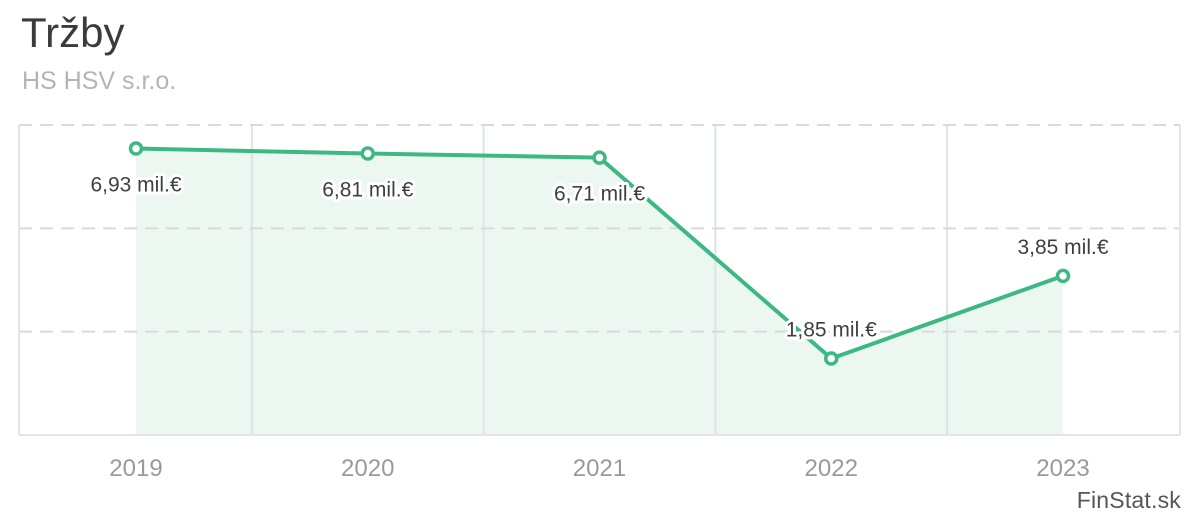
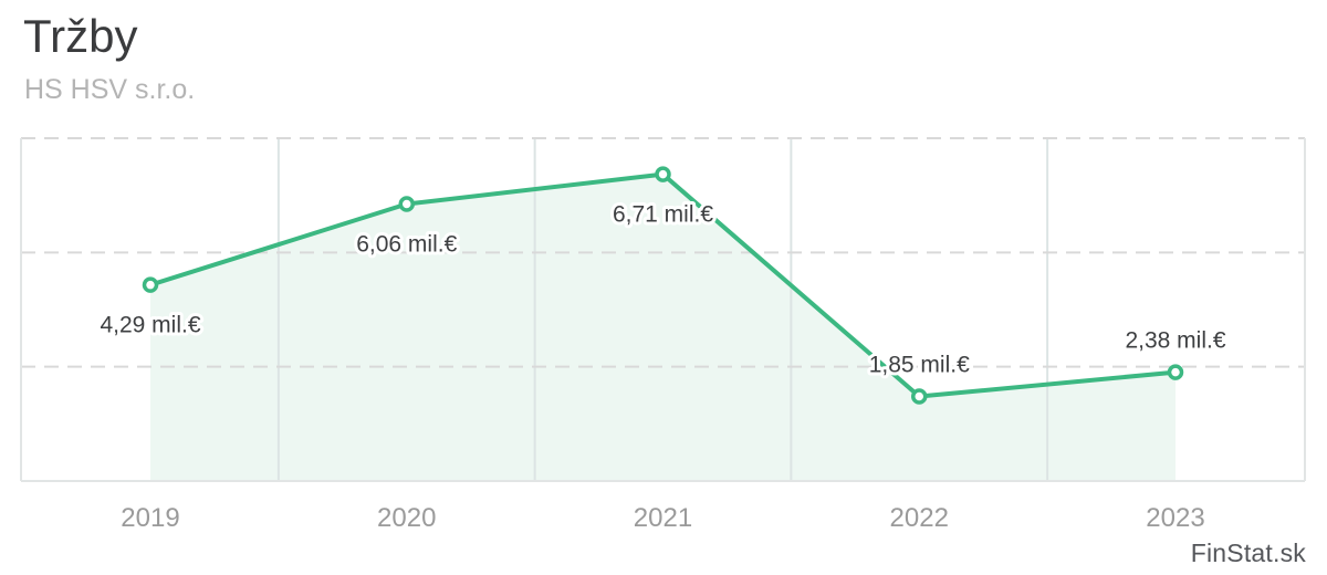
2019: 6,93 -> 4,29
2020: 6,81 -> 6,06
2023: 3,85 -> 2,38
